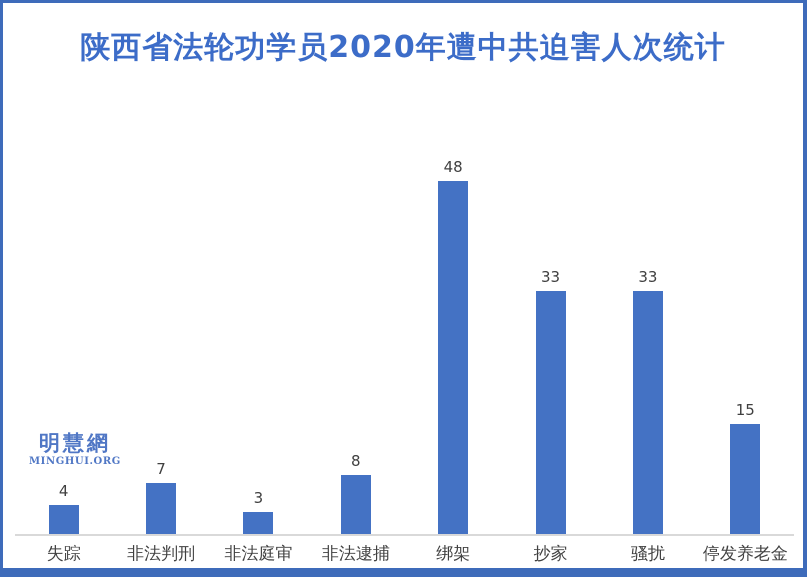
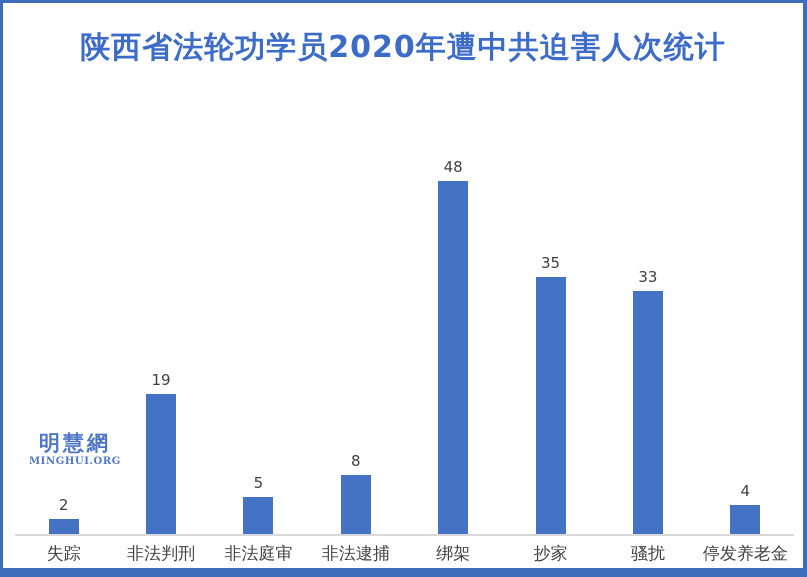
失踪: 4 -> 2
非法判刑: 7 -> 19
非法庭审: 3 -> 5
抄家: 33 -> 35
停发养老金: 15 -> 4
